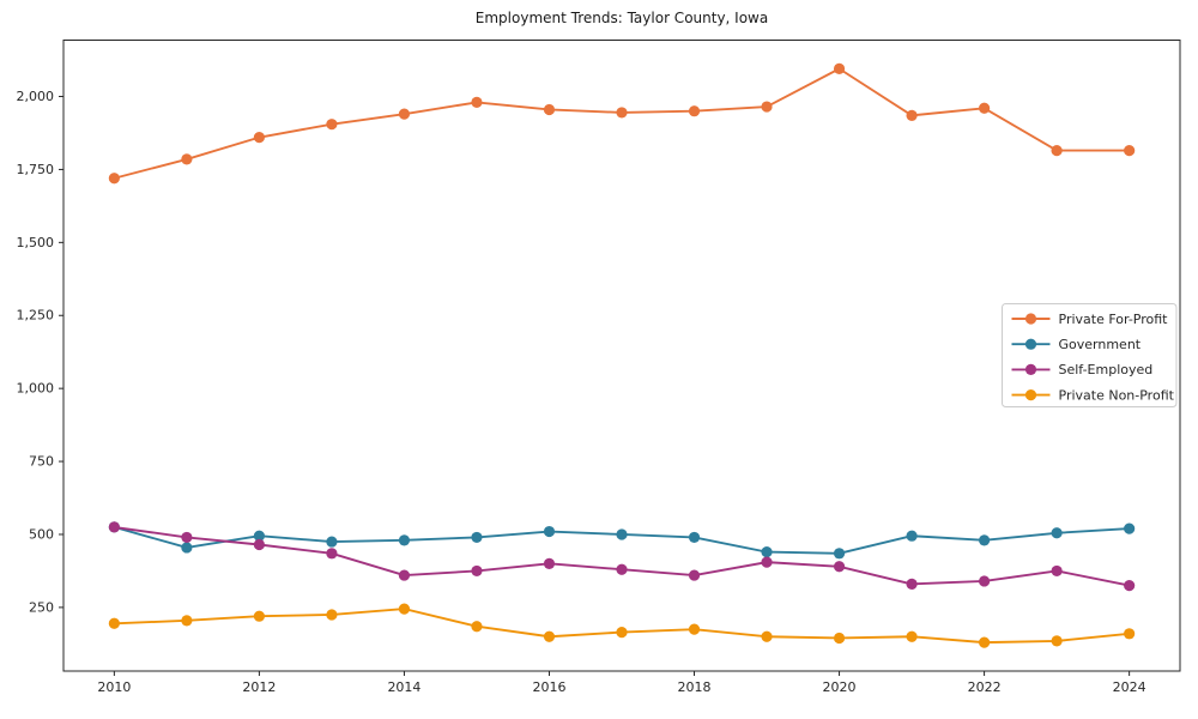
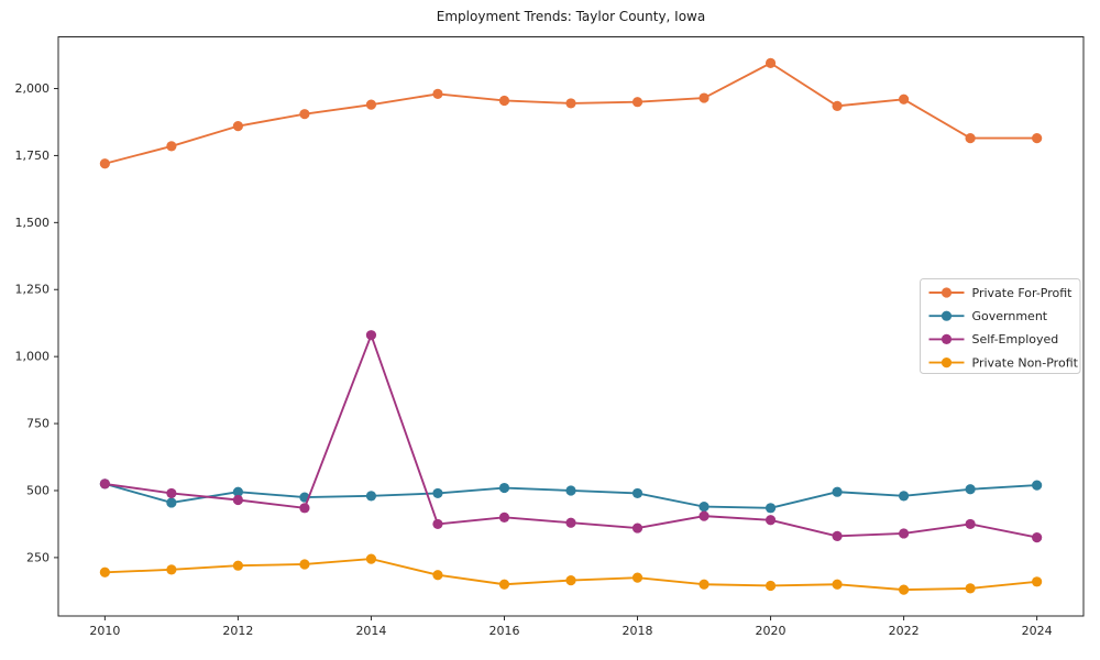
Self-Employed/2014: 360 -> 1080
